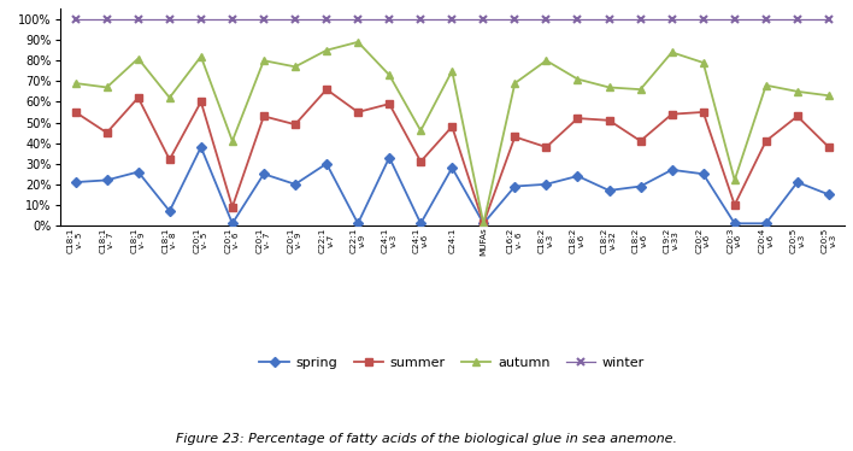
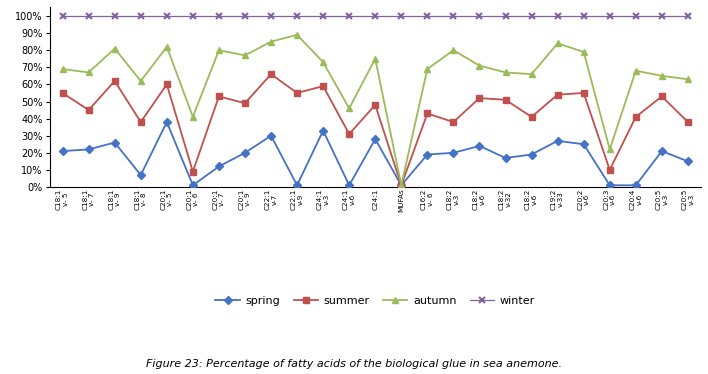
summer/C18:1 v- 8: 32% -> 38%
spring/C20:1 v- 7: 25% -> 12%
